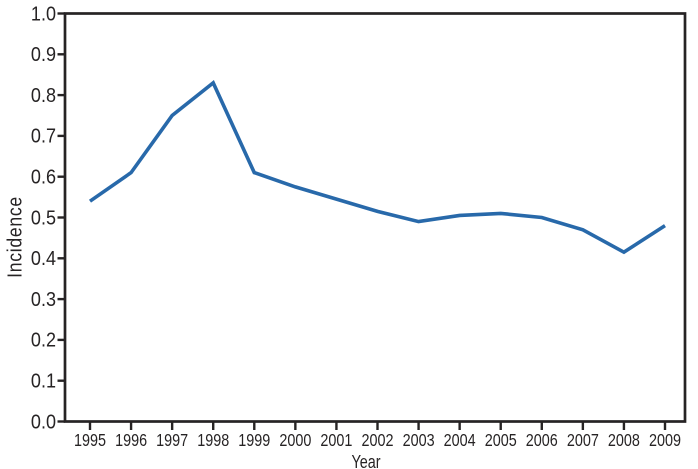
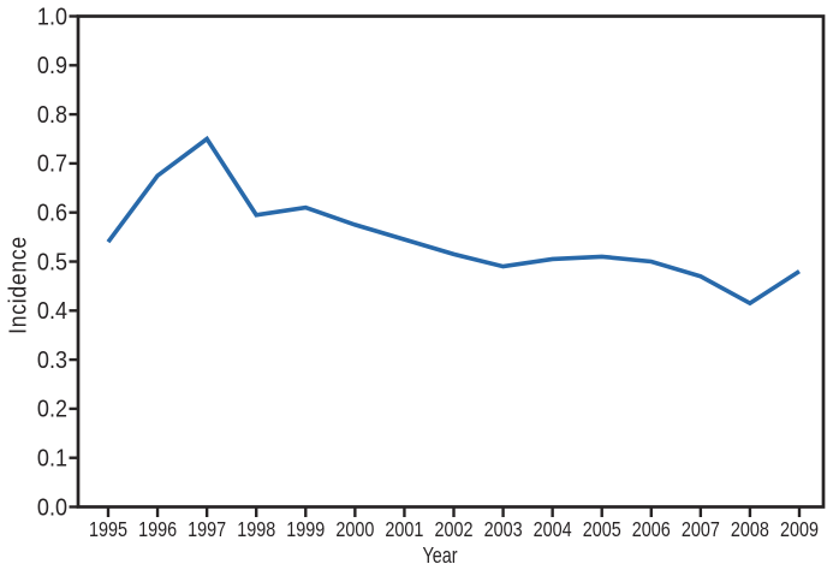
1996: 0.61 -> 0.68
1998: 0.83 -> 0.59
